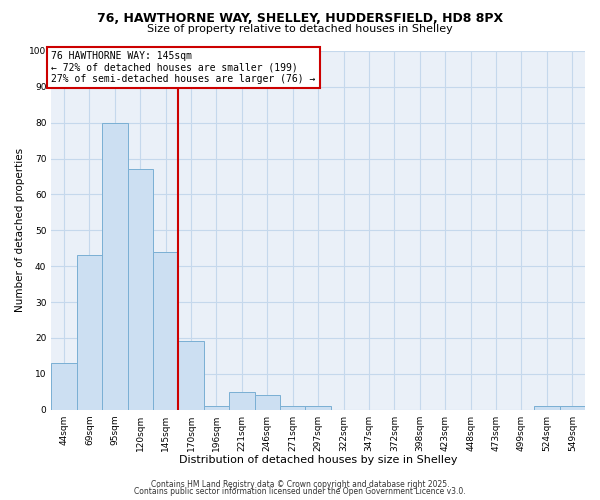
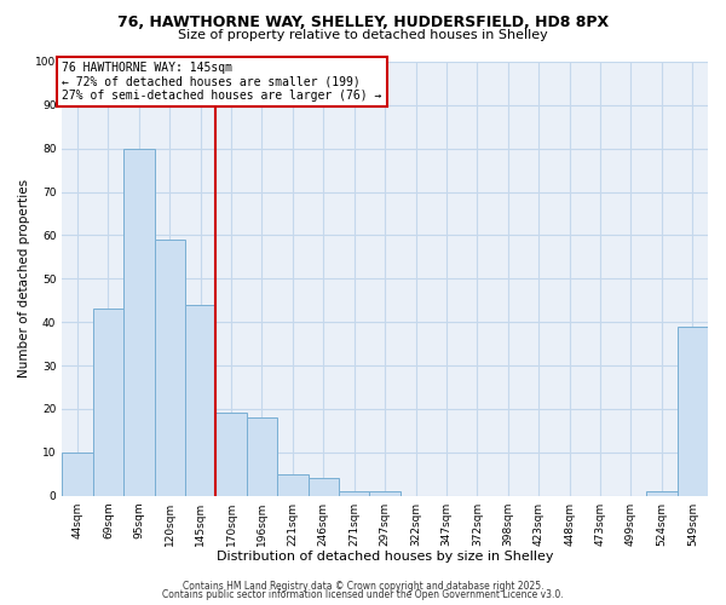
44sqm: 13 -> 10
120sqm: 67 -> 59
196sqm: 1 -> 18
549sqm: 1 -> 39
